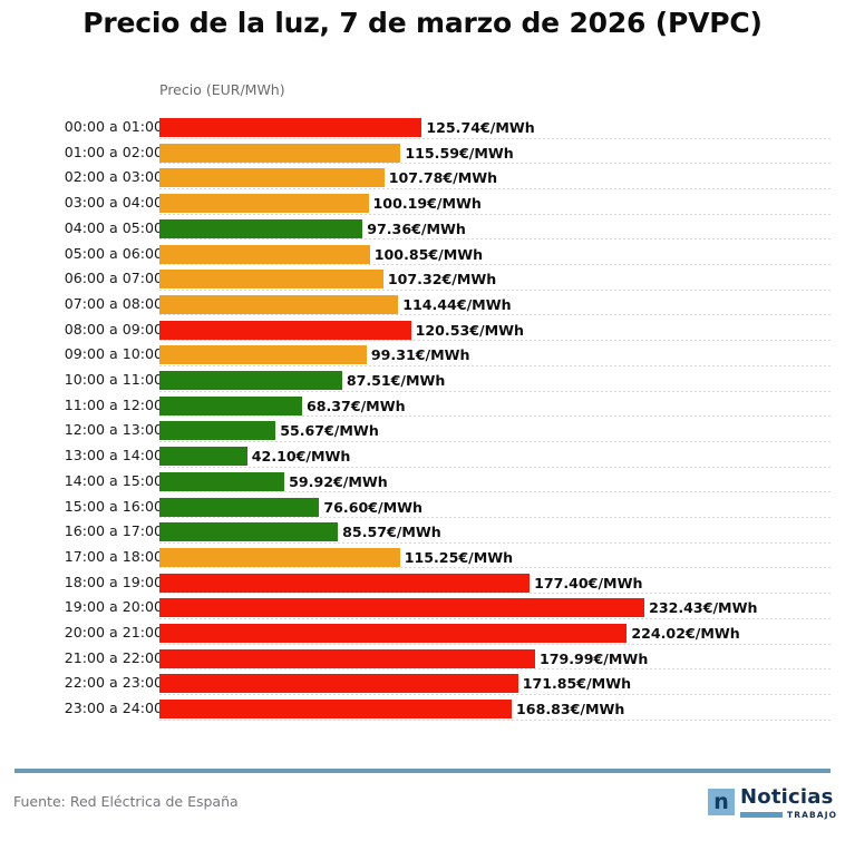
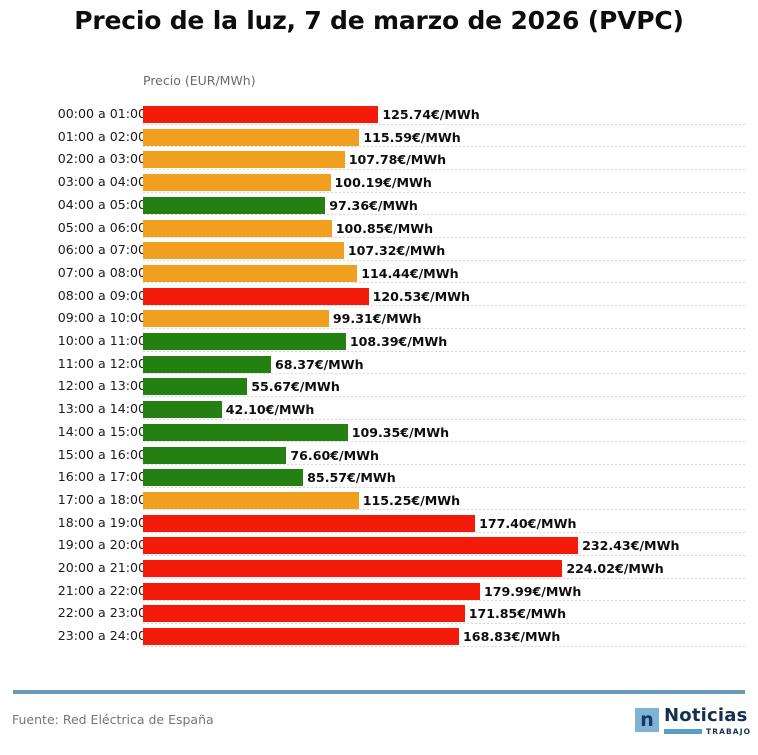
10:00 a 11:00: 87.51 -> 108.39
14:00 a 15:00: 59.92 -> 109.35
